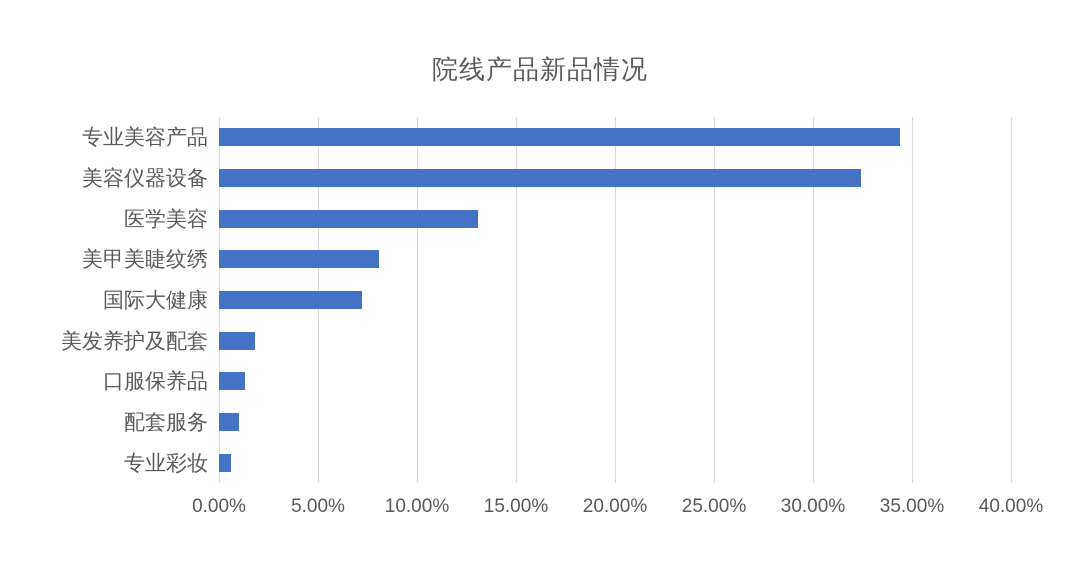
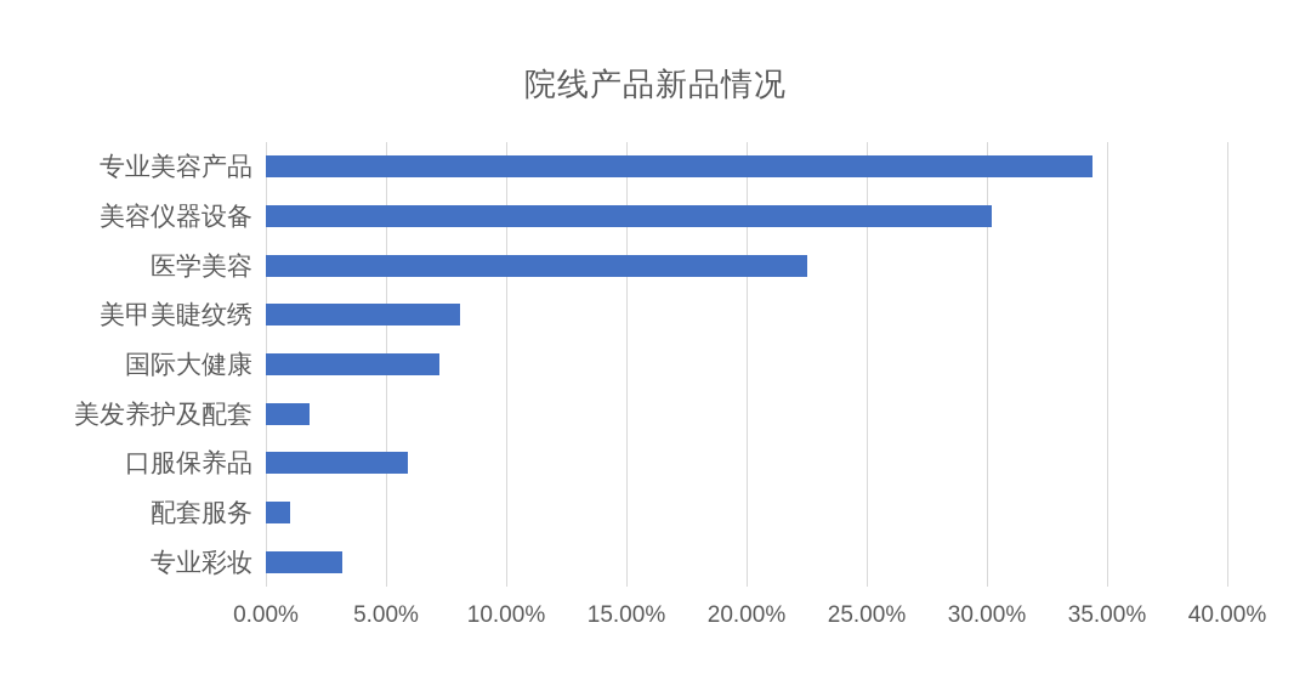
美容仪器设备: 32.4% -> 30.2%
医学美容: 13.1% -> 22.5%
口服保养品: 1.3% -> 5.9%
专业彩妆: 0.6% -> 3.2%
